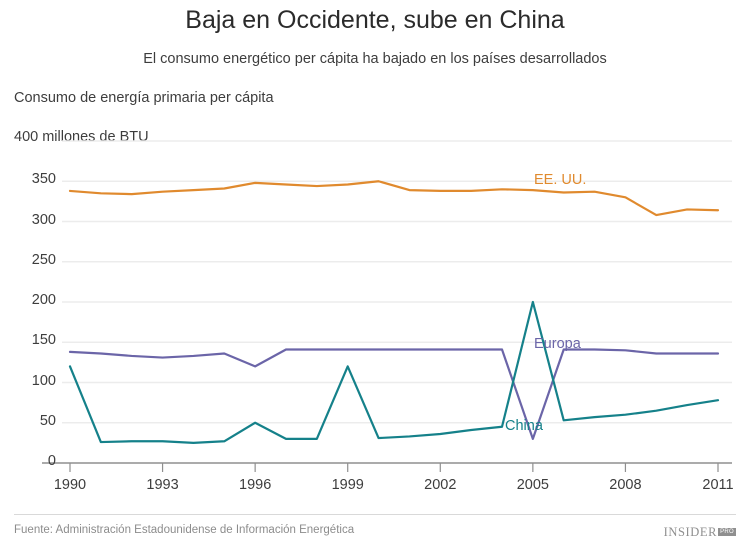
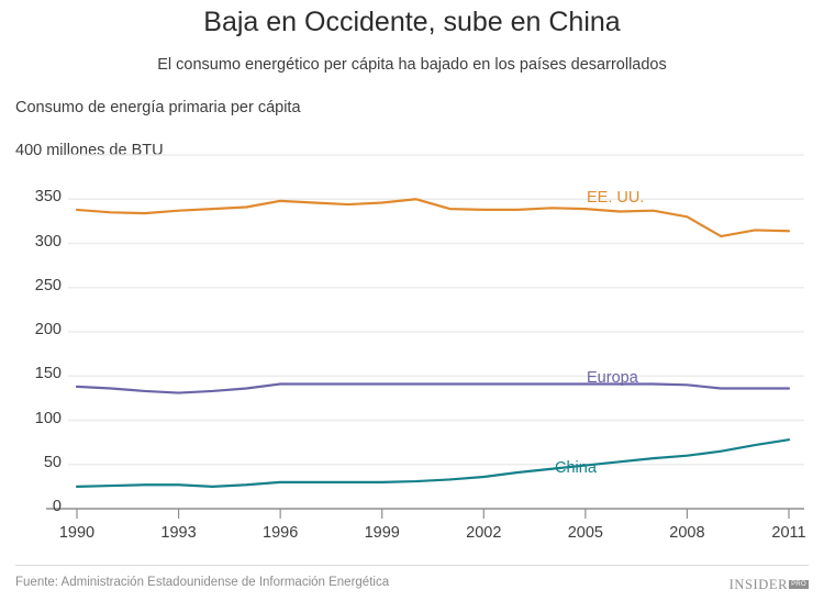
China/1990: 120 -> 20
Europa/1996: 120 -> 140
China/1996: 50 -> 30
China/1999: 120 -> 30
Europa/2005: 30 -> 140
China/2005: 200 -> 50
